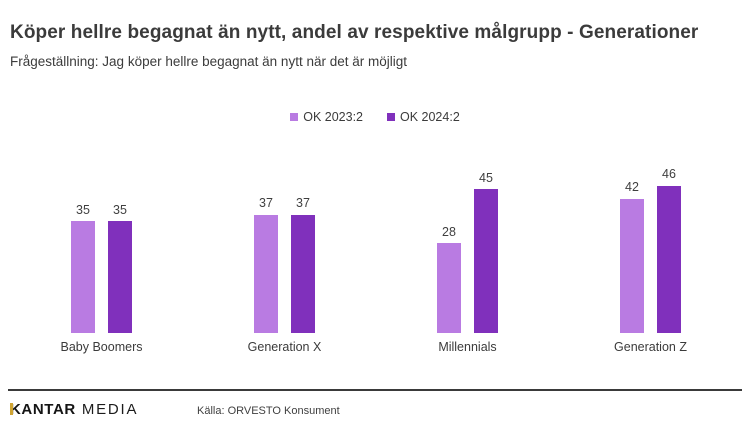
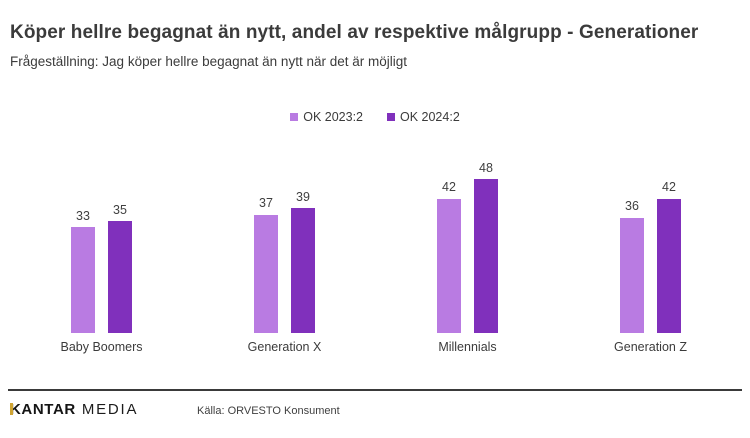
OK 2023:2/Baby Boomers: 35 -> 33
OK 2024:2/Generation X: 37 -> 39
OK 2023:2/Millennials: 28 -> 42
OK 2024:2/Millennials: 45 -> 48
OK 2023:2/Generation Z: 42 -> 36
OK 2024:2/Generation Z: 46 -> 42
